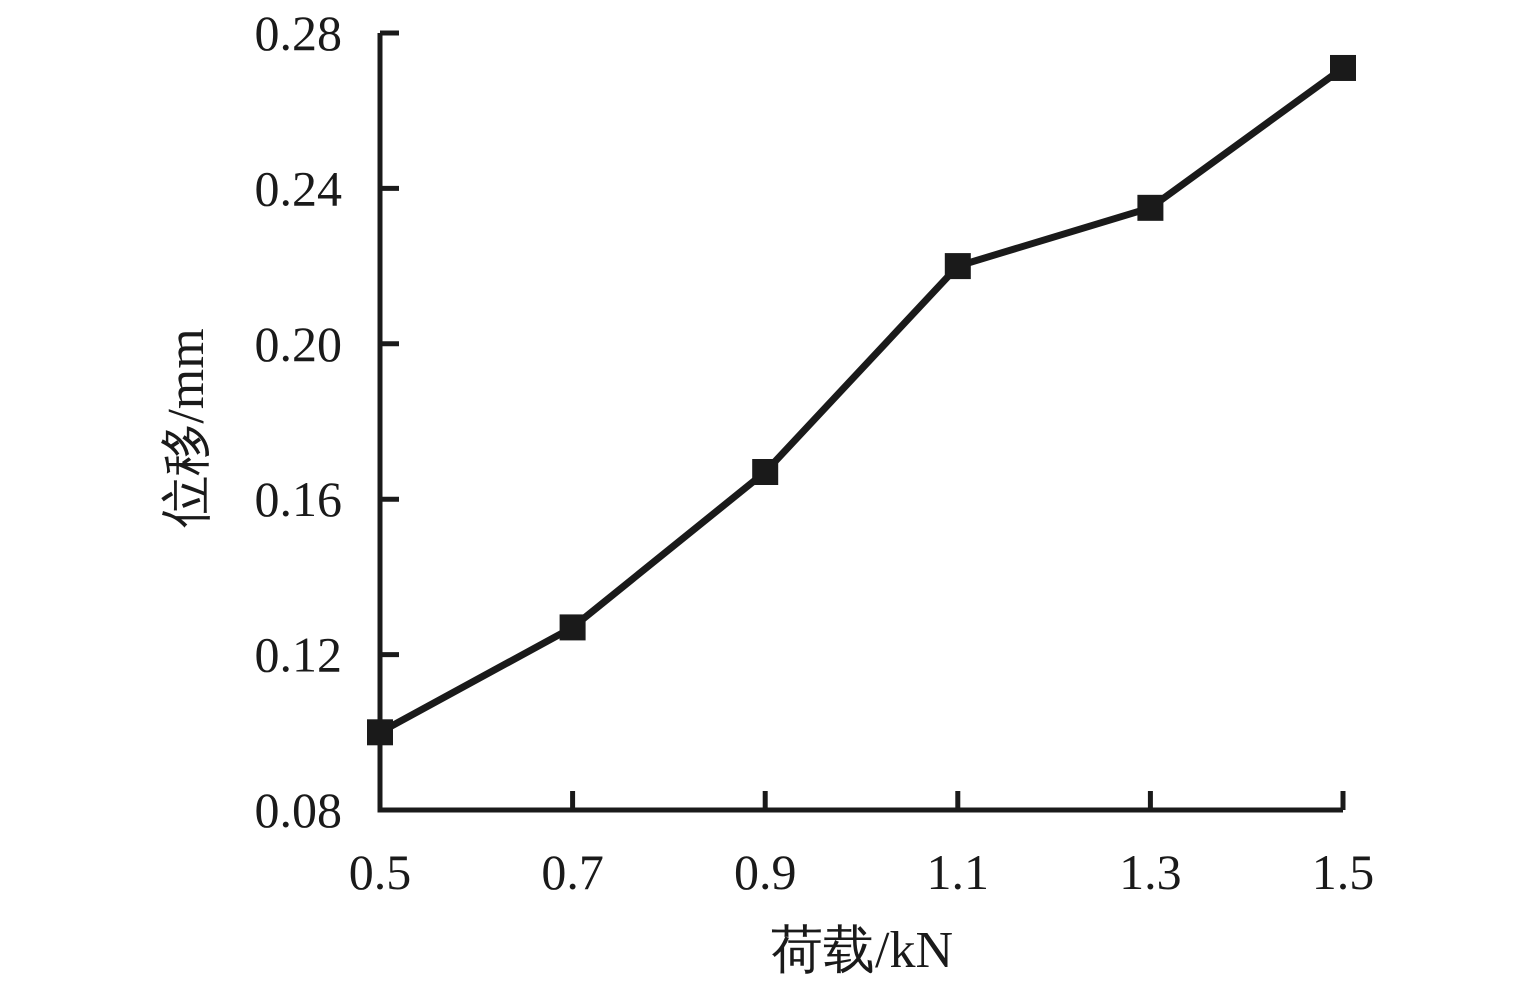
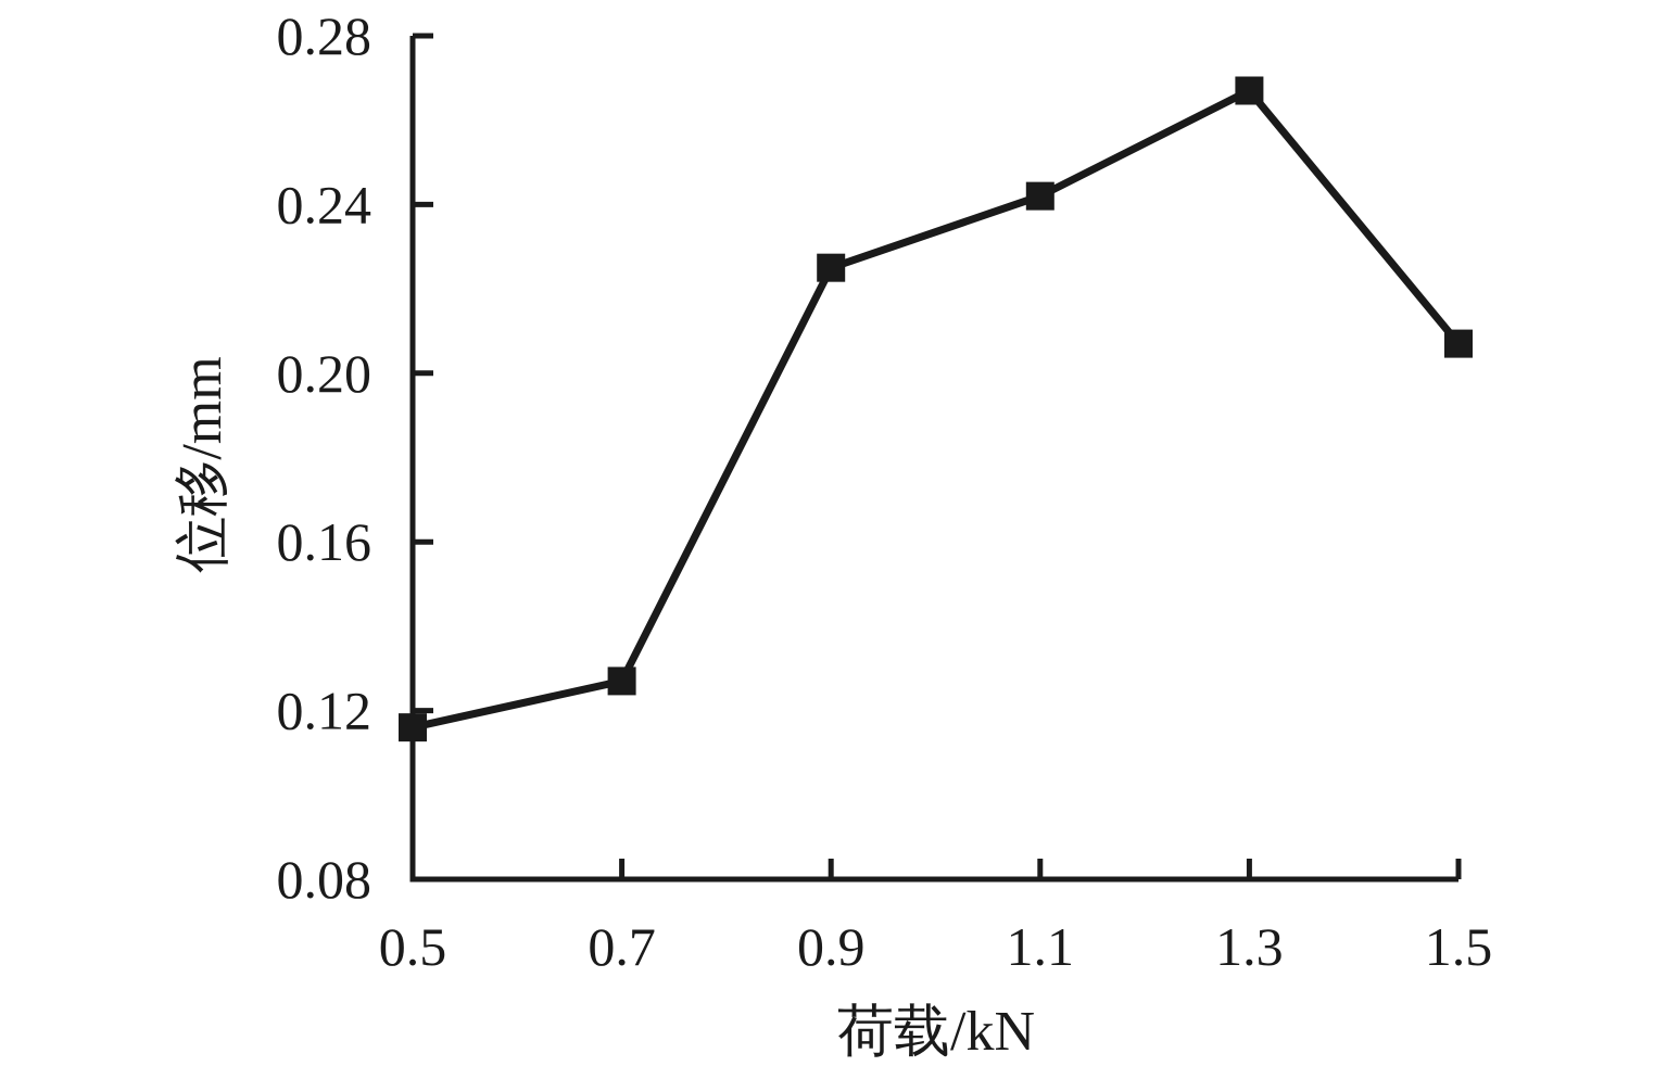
0.5: 0.100 -> 0.116
0.9: 0.167 -> 0.225
1.1: 0.220 -> 0.242
1.3: 0.235 -> 0.267
1.5: 0.271 -> 0.207
